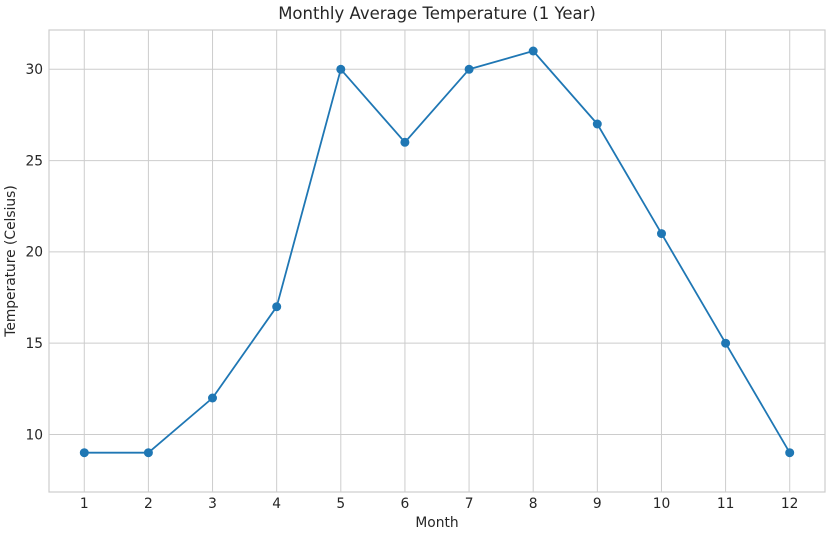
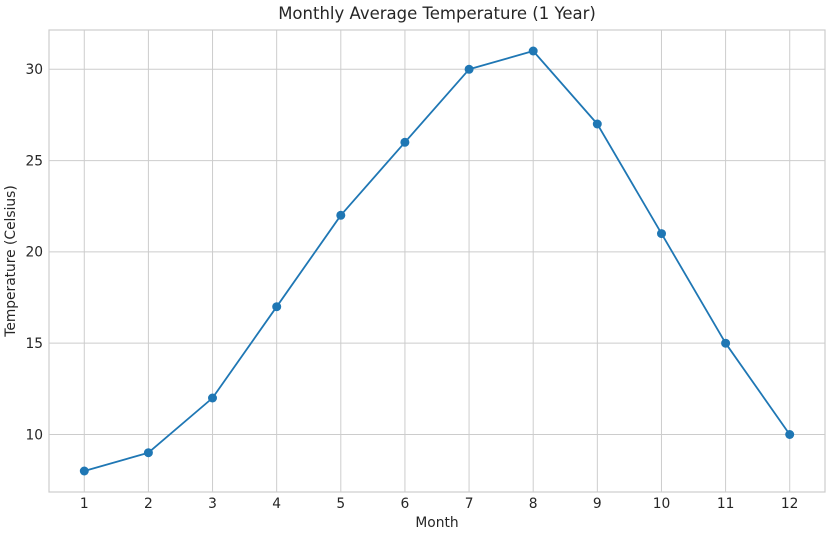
1: 9 -> 8
5: 30 -> 22
12: 9 -> 10
